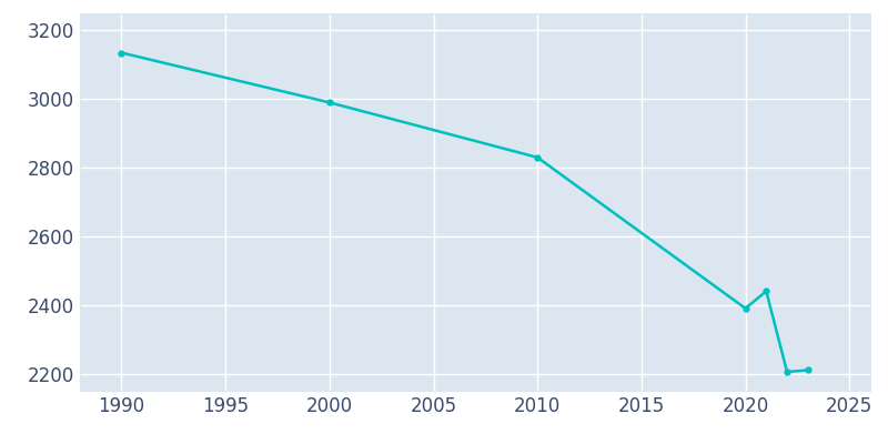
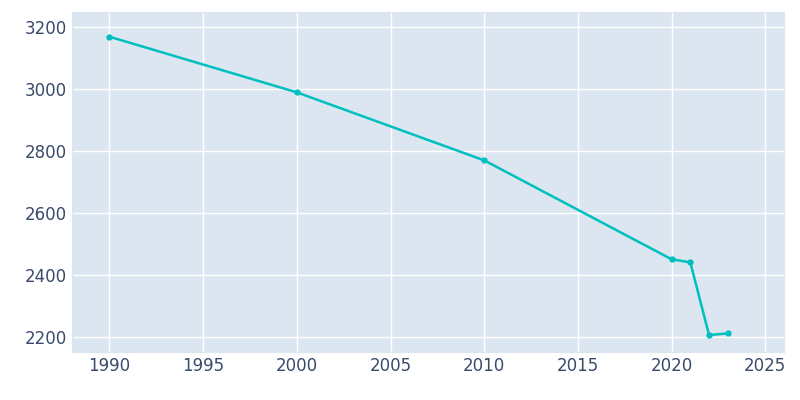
1990: 3135 -> 3170
2010: 2830 -> 2770
2020: 2390 -> 2450
